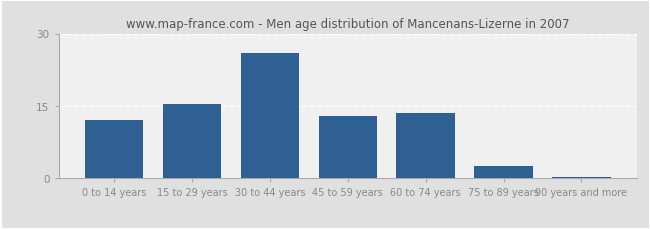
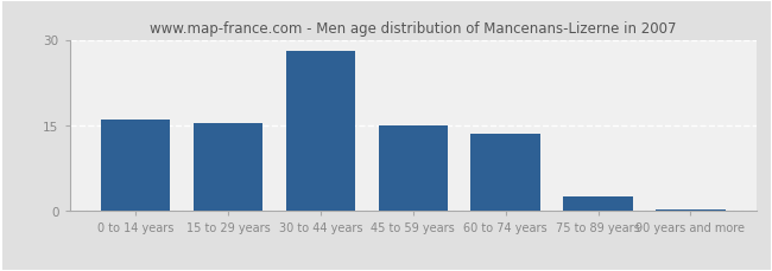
0 to 14 years: 12.0 -> 16.0
30 to 44 years: 26.0 -> 28.0
45 to 59 years: 13.0 -> 15.0
